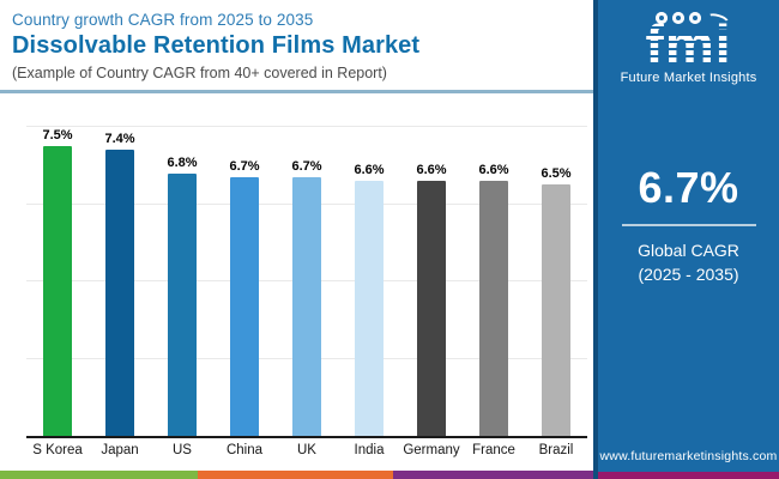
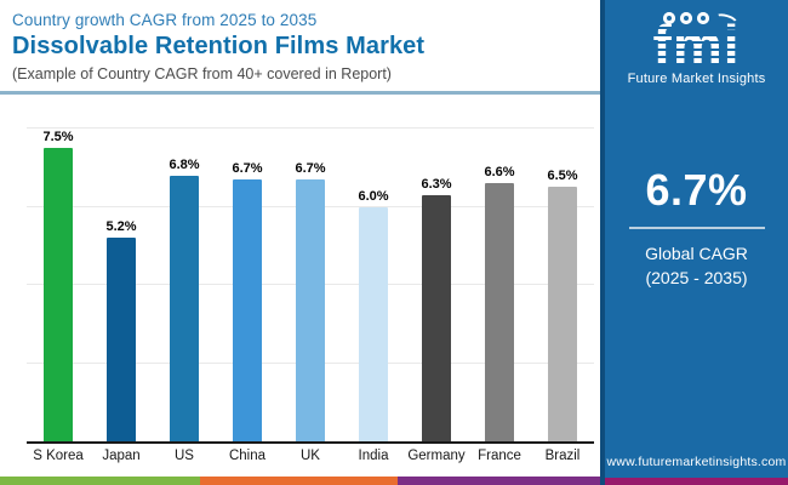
Japan: 7.4% -> 5.2%
India: 6.6% -> 6.0%
Germany: 6.6% -> 6.3%
